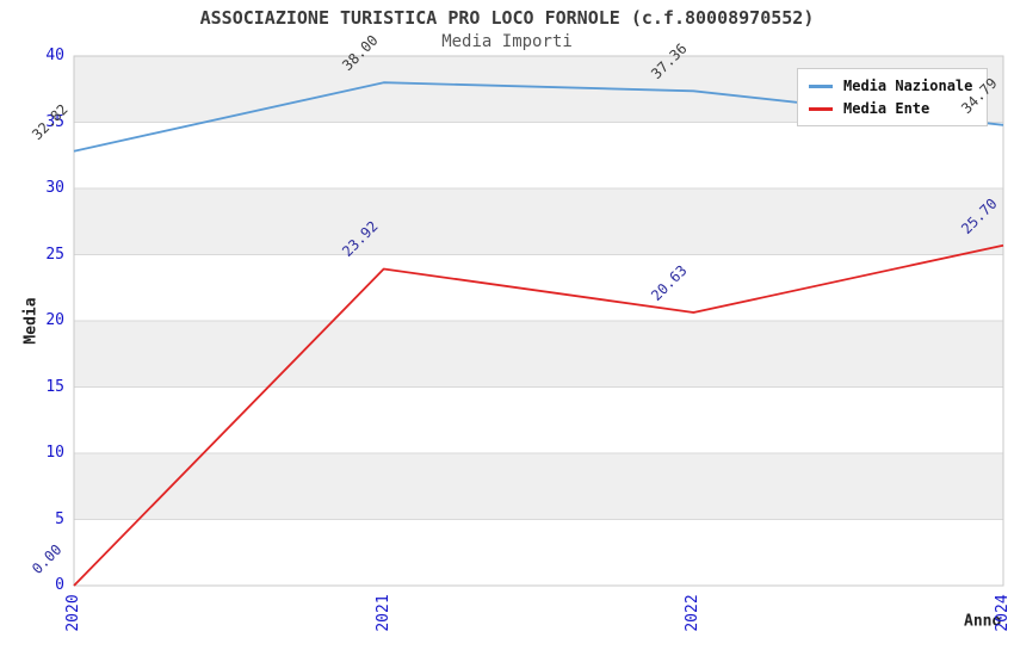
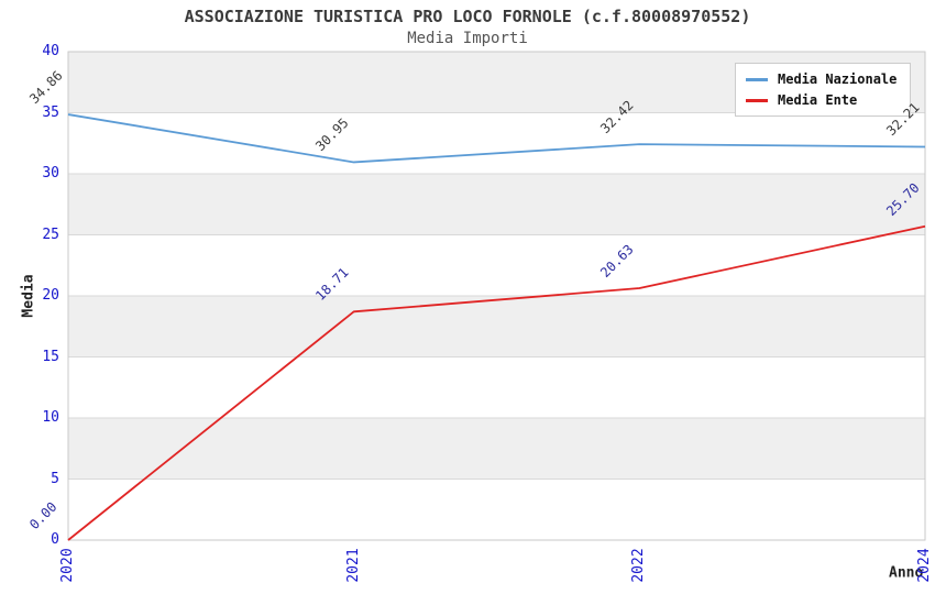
Media Nazionale/2020: 32.82 -> 34.86
Media Nazionale/2021: 38.00 -> 30.95
Media Ente/2021: 23.92 -> 18.71
Media Nazionale/2022: 37.36 -> 32.42
Media Nazionale/2024: 34.79 -> 32.21
